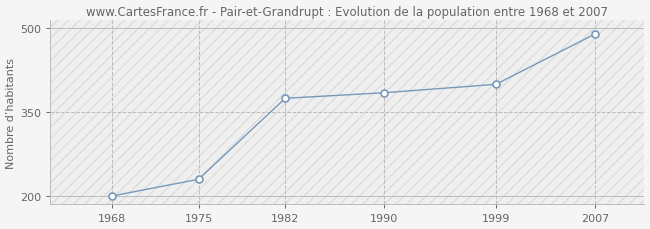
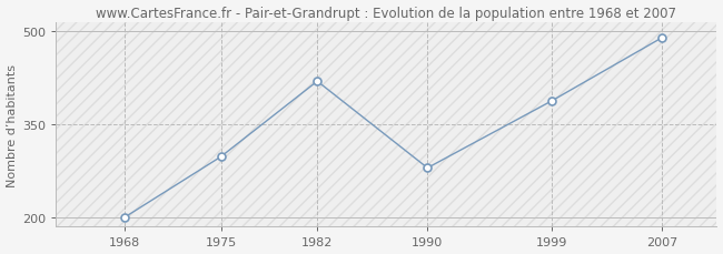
1975: 230 -> 298
1982: 375 -> 420
1990: 385 -> 280
1999: 400 -> 388
